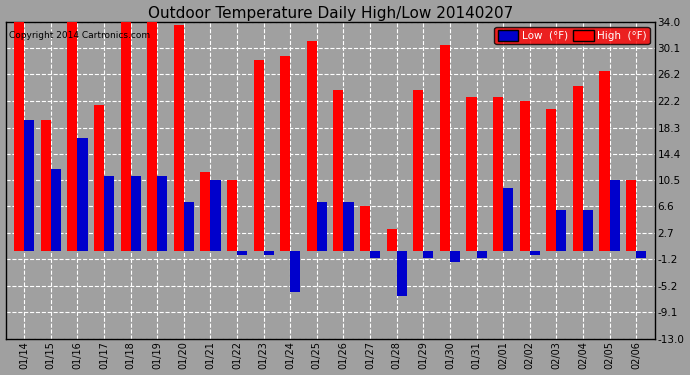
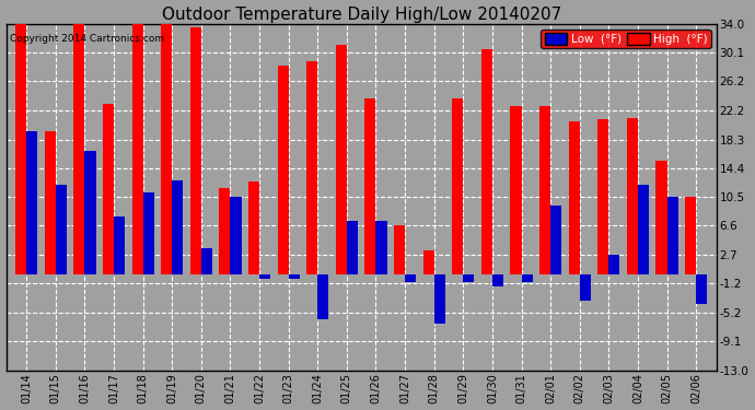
High (°F)/01/17: 21.7 -> 23.2
Low (°F)/01/17: 11.1 -> 7.8
Low (°F)/01/19: 11.1 -> 12.8
Low (°F)/01/20: 7.2 -> 3.6
High (°F)/01/22: 10.6 -> 12.6
High (°F)/02/02: 22.2 -> 20.8
Low (°F)/02/02: -0.6 -> -3.6
Low (°F)/02/03: 6.1 -> 2.6
High (°F)/02/04: 24.4 -> 21.2
Low (°F)/02/04: 6.1 -> 12.2
High (°F)/02/05: 26.7 -> 15.4
Low (°F)/02/06: -1.1 -> -4.0
